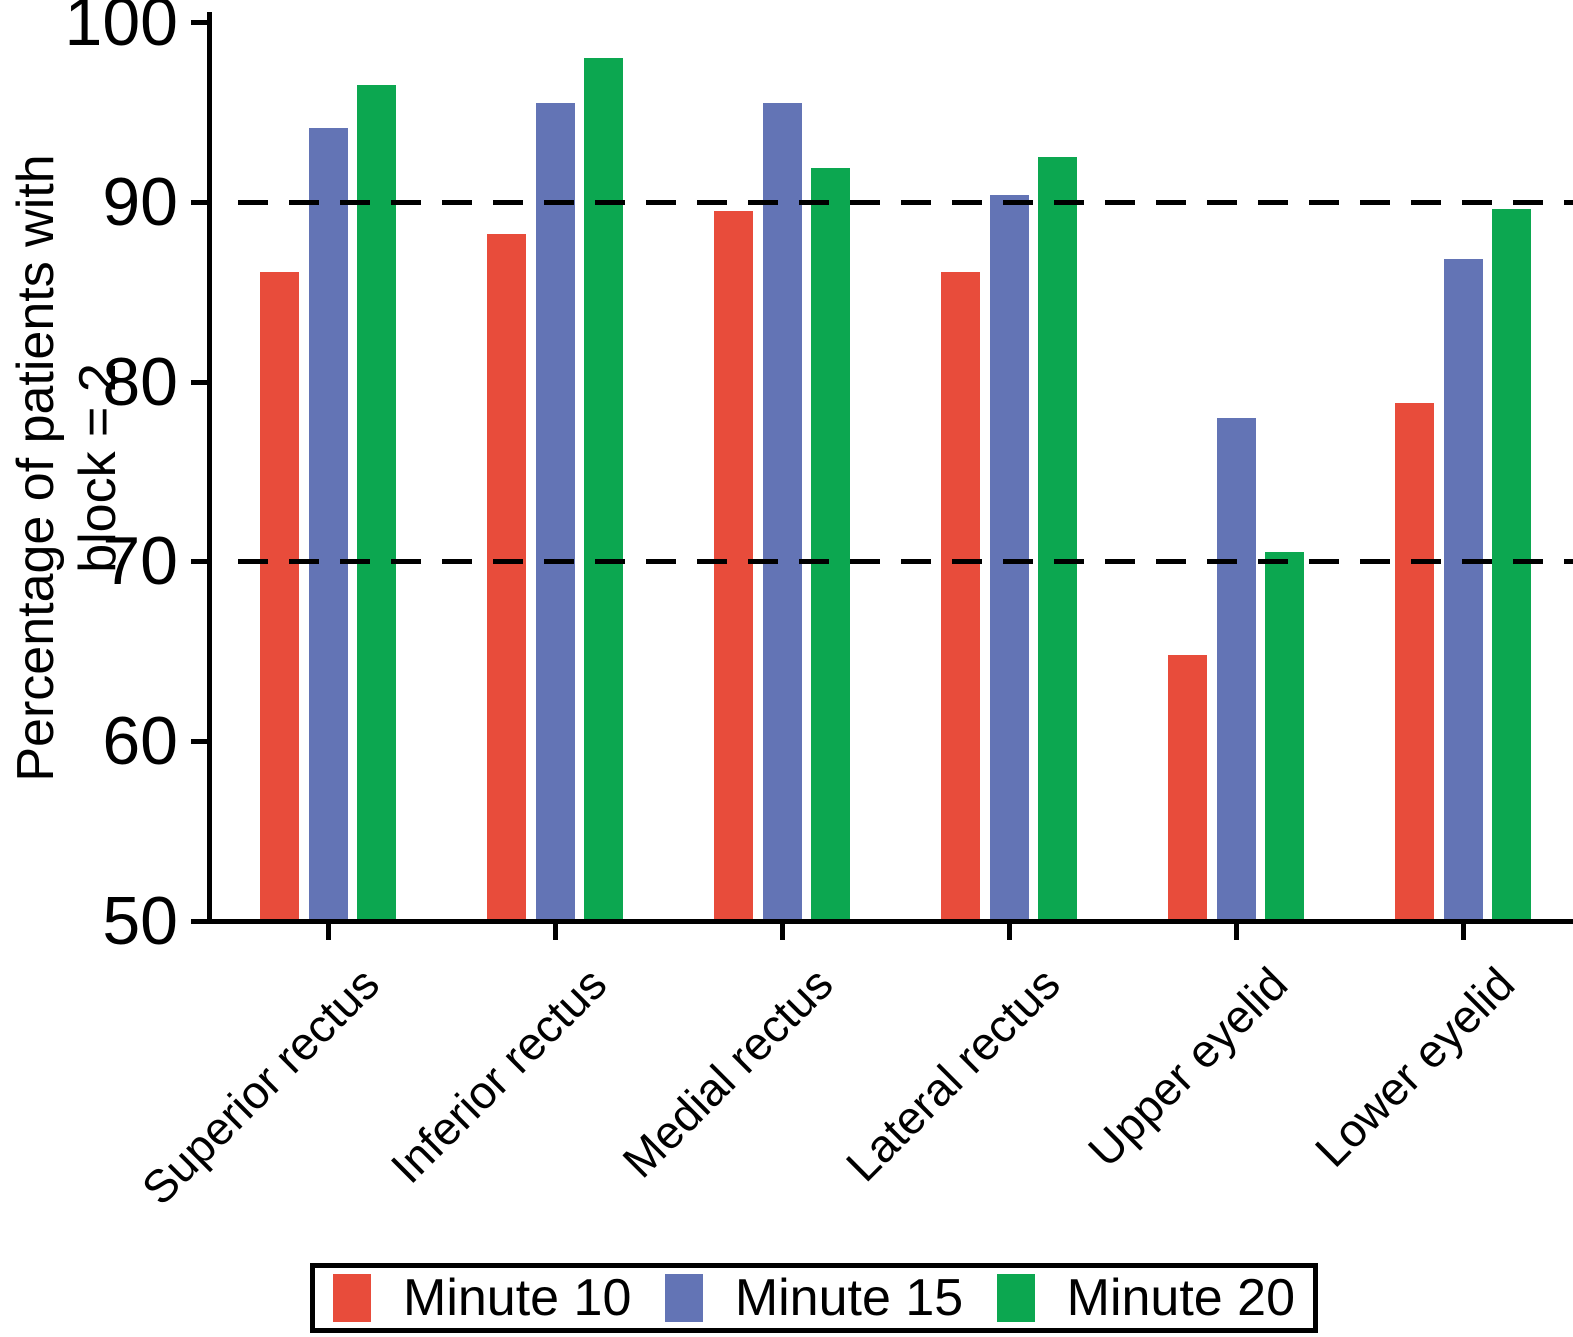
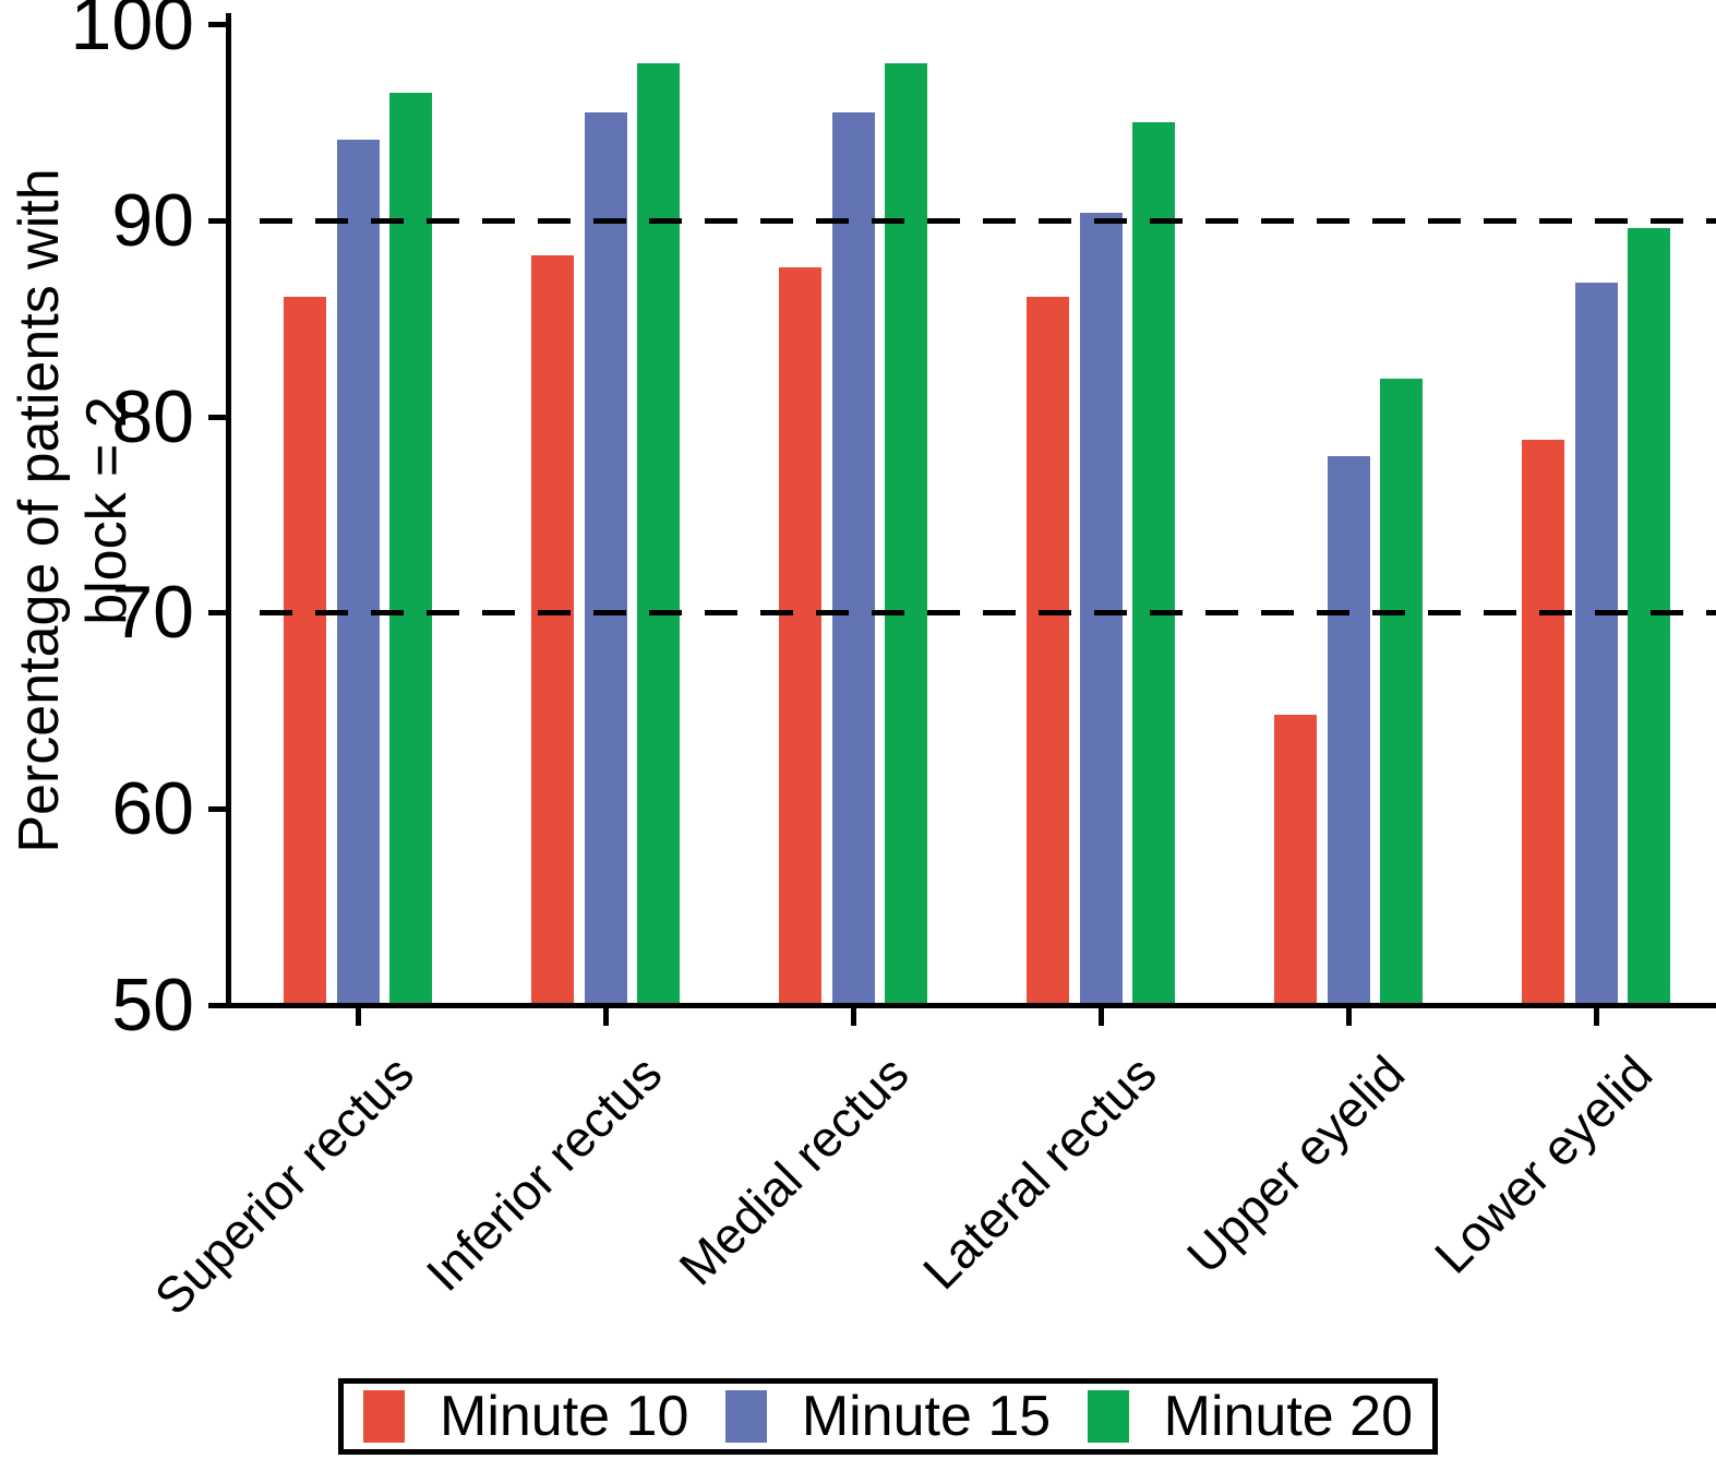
Minute 10/Medial rectus: 89.5 -> 87.6
Minute 20/Medial rectus: 91.9 -> 98.0
Minute 20/Lateral rectus: 92.5 -> 95.0
Minute 20/Upper eyelid: 70.5 -> 81.9
